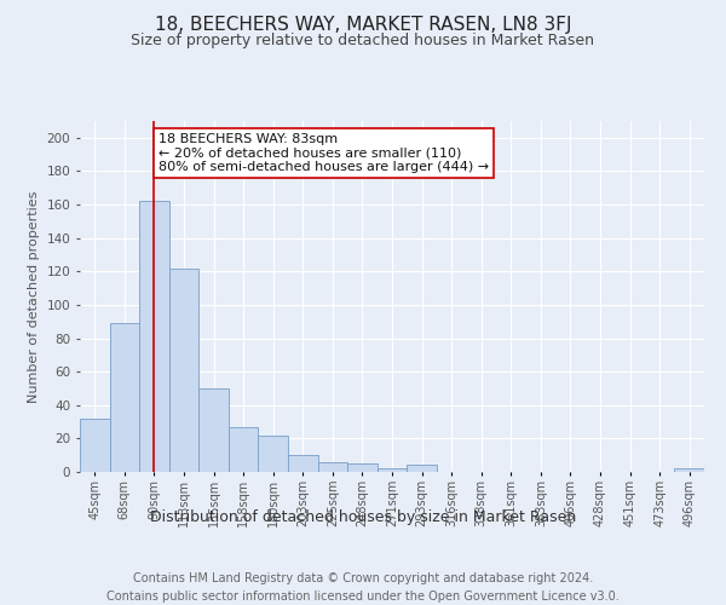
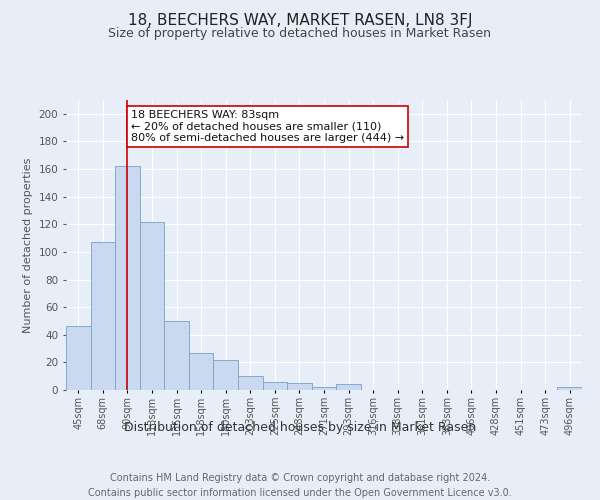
45sqm: 32 -> 46
68sqm: 89 -> 107
